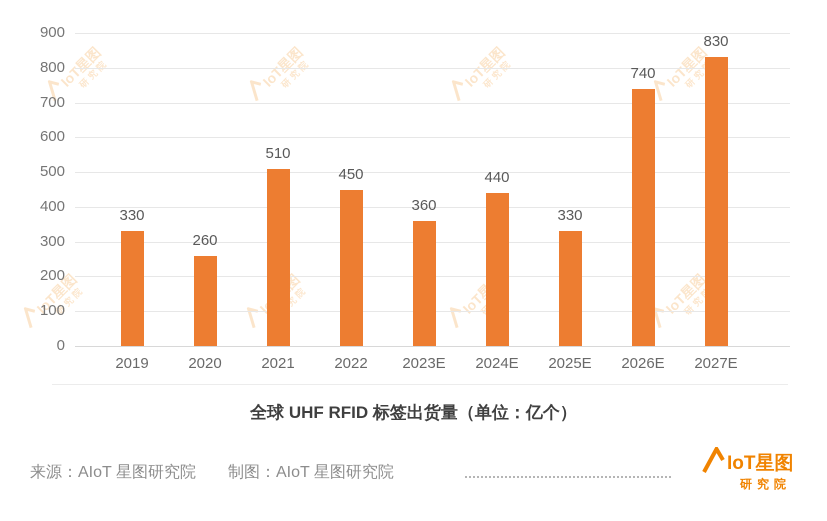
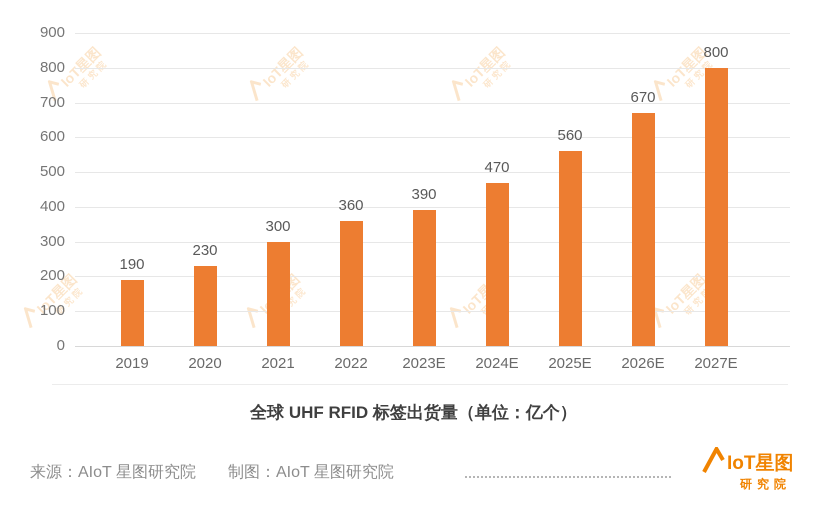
2019: 330 -> 190
2020: 260 -> 230
2021: 510 -> 300
2022: 450 -> 360
2023E: 360 -> 390
2024E: 440 -> 470
2025E: 330 -> 560
2026E: 740 -> 670
2027E: 830 -> 800
